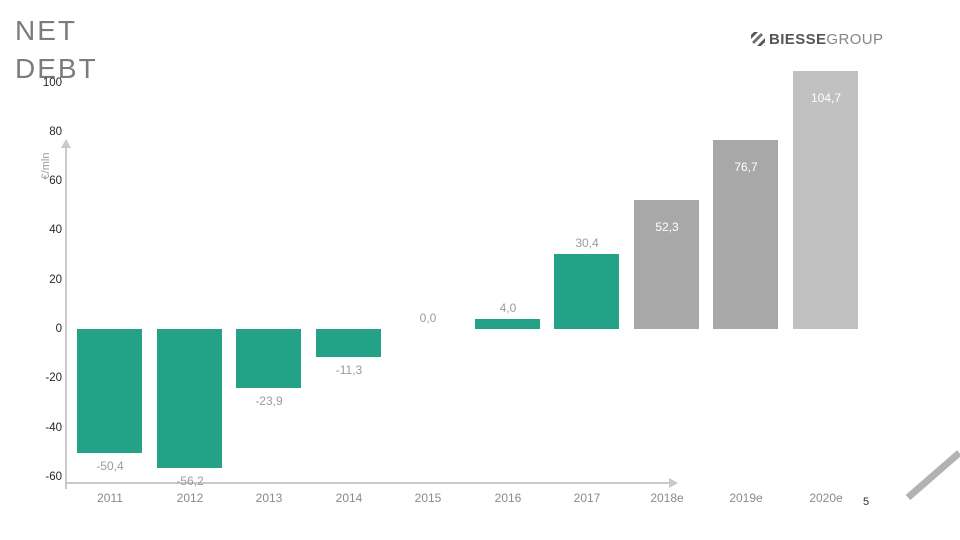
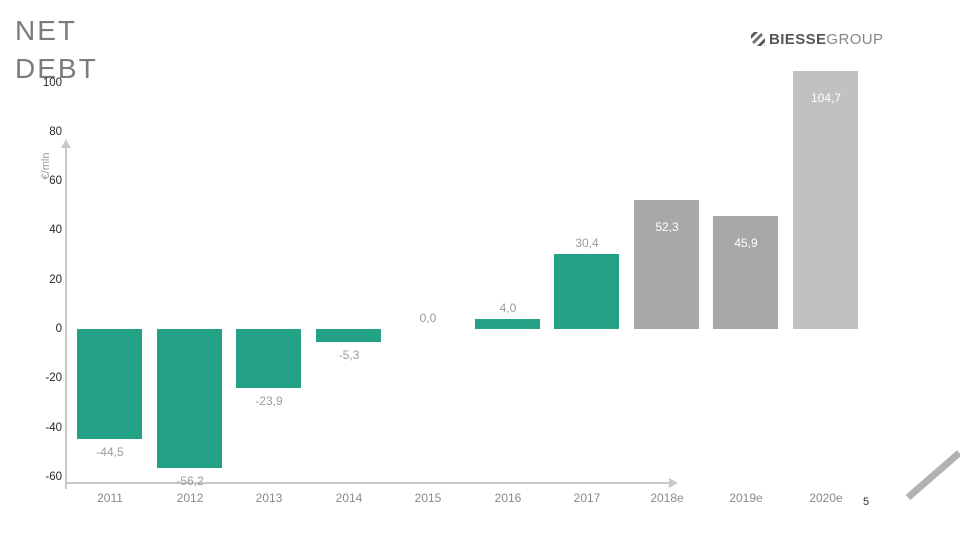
2011: -50,4 -> -44,5
2014: -11,3 -> -5,3
2019e: 76,7 -> 45,9
